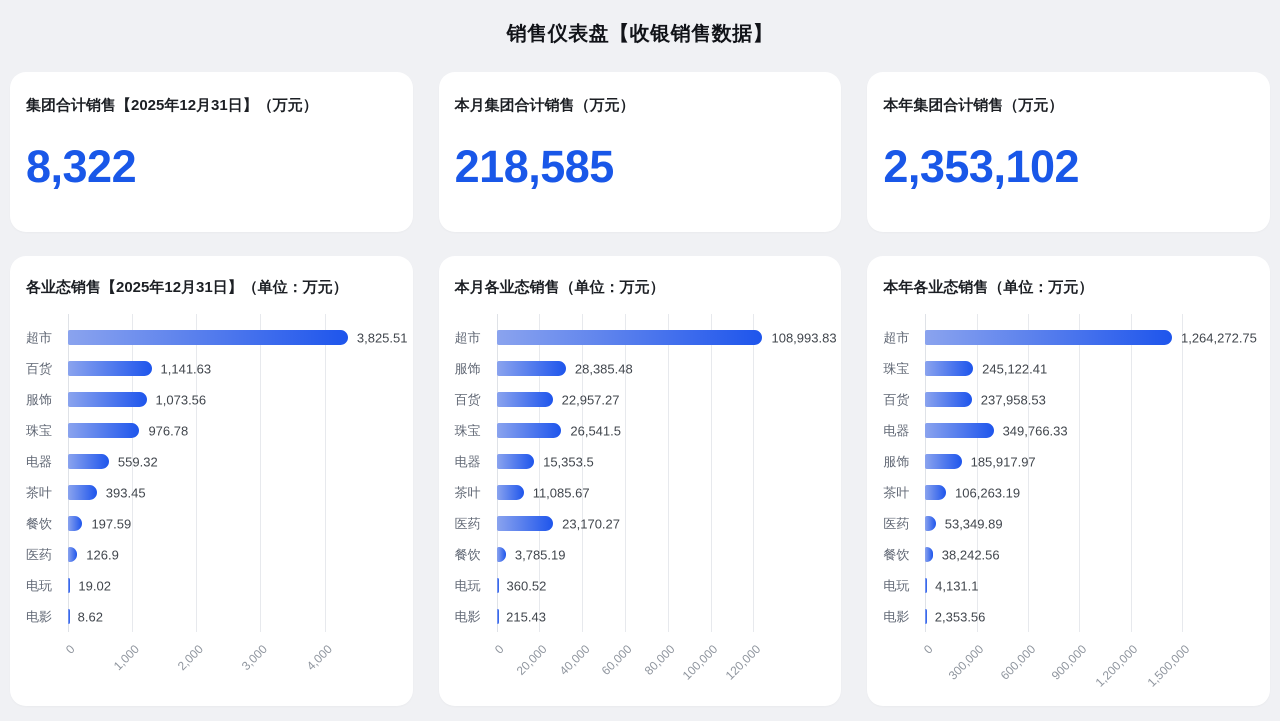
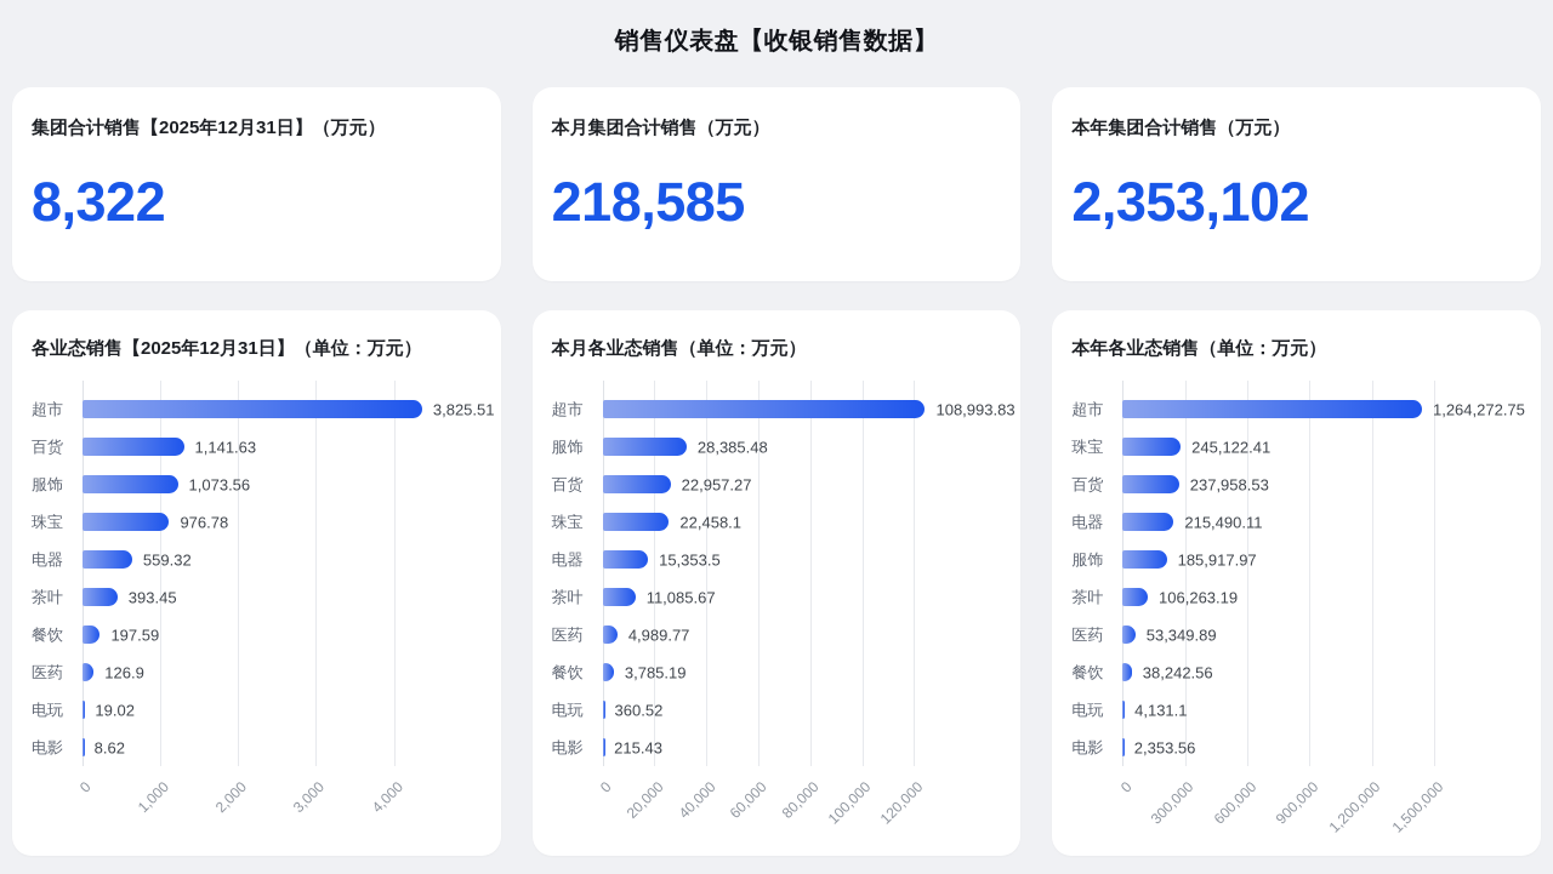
本月各业态销售（单位：万元）/珠宝: 26,541.5 -> 22,458.1
本月各业态销售（单位：万元）/医药: 23,170.27 -> 4,989.77
本年各业态销售（单位：万元）/电器: 349,766.33 -> 215,490.11
